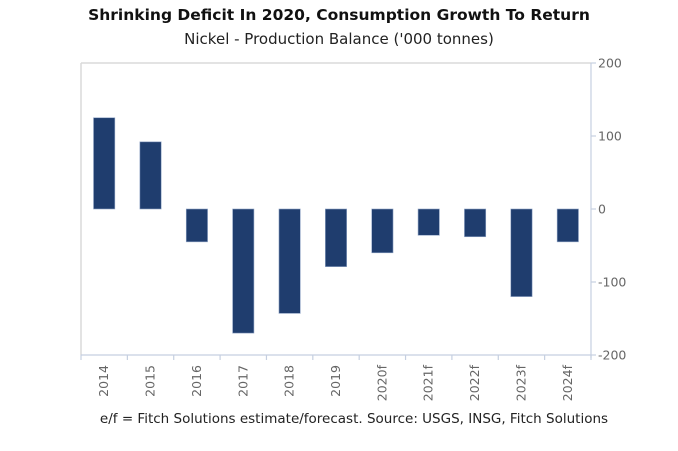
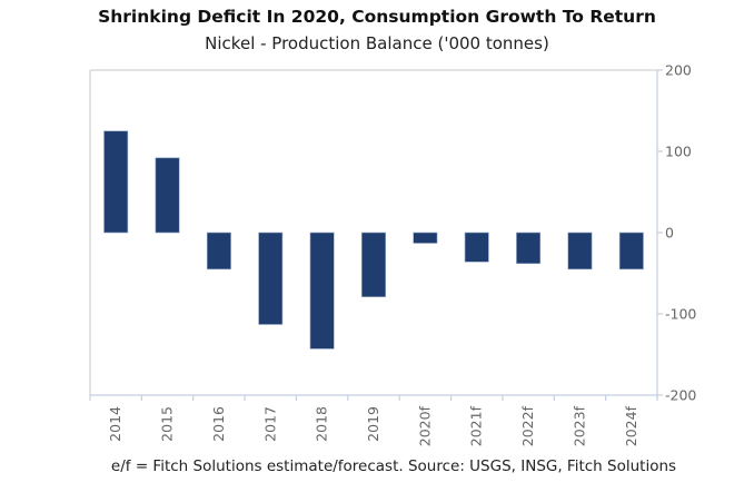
2017: -170 -> -110
2020f: -60 -> -10
2023f: -120 -> -40
